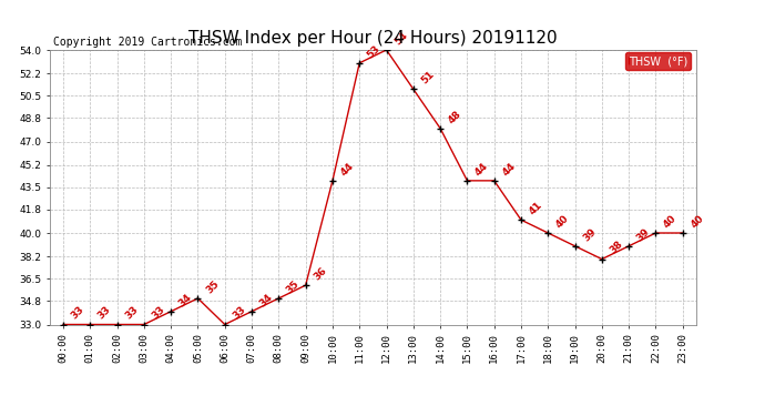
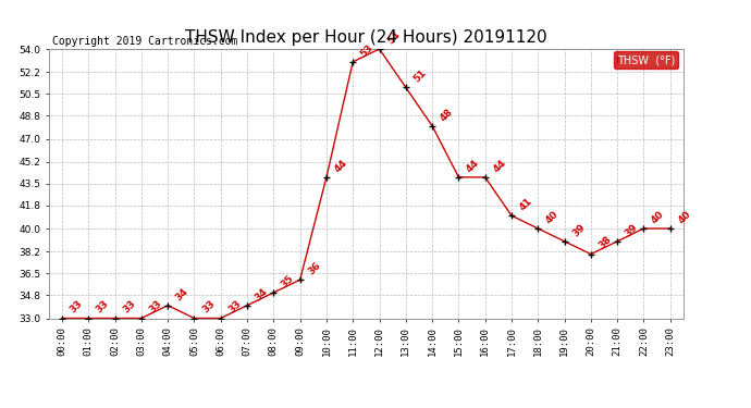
05:00: 35 -> 33
